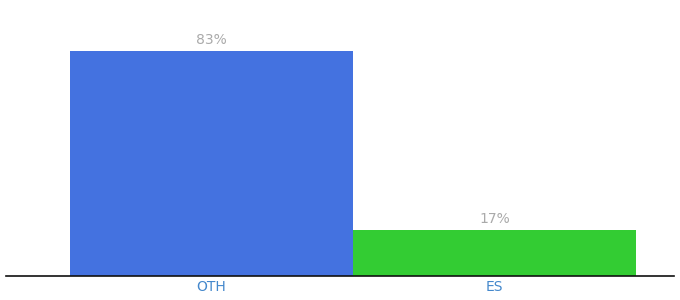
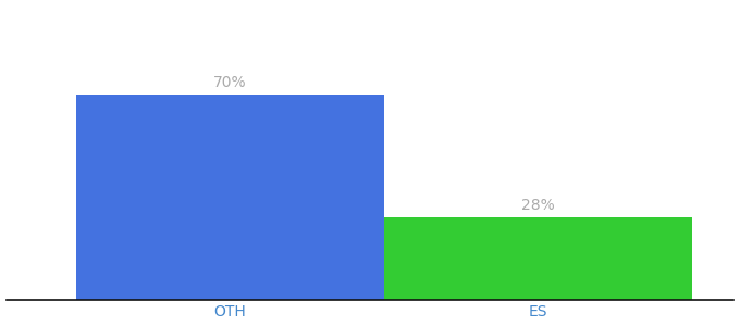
OTH: 83% -> 70%
ES: 17% -> 28%
